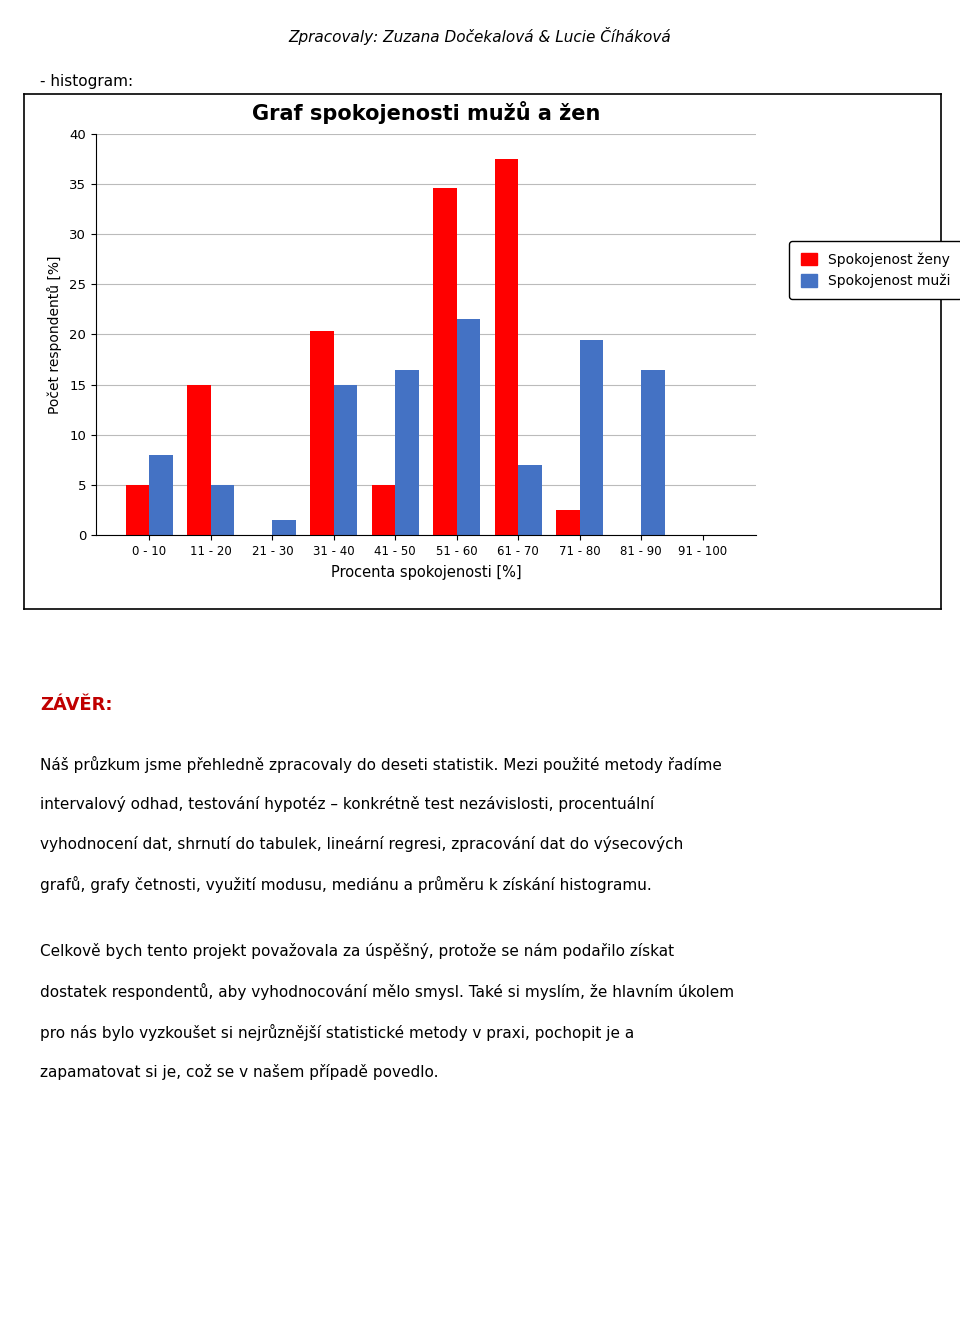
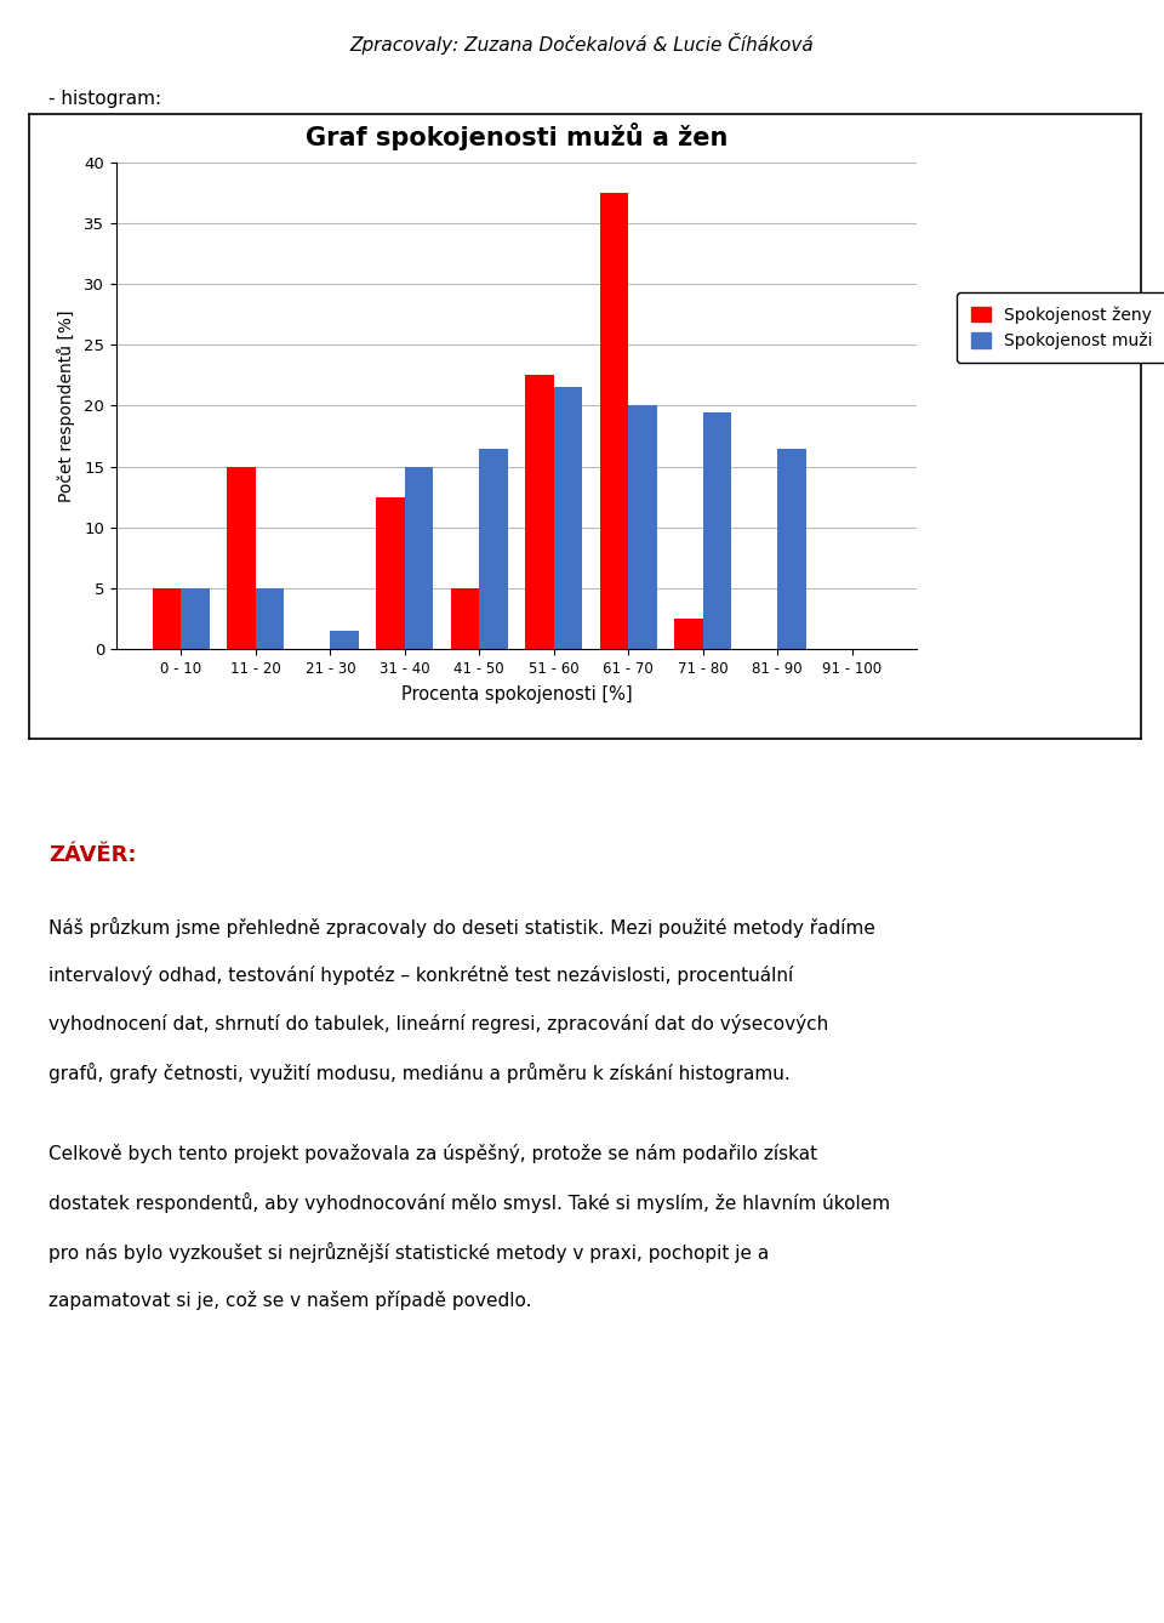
Spokojenost muži/0 - 10: 8.0 -> 5.0
Spokojenost ženy/31 - 40: 20.3 -> 12.5
Spokojenost ženy/51 - 60: 34.6 -> 22.5
Spokojenost muži/61 - 70: 7.0 -> 20.0
